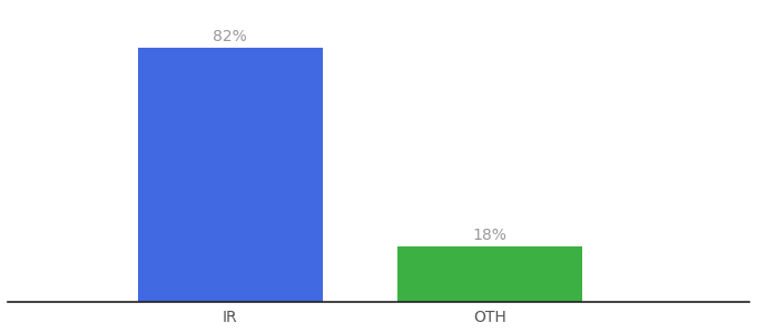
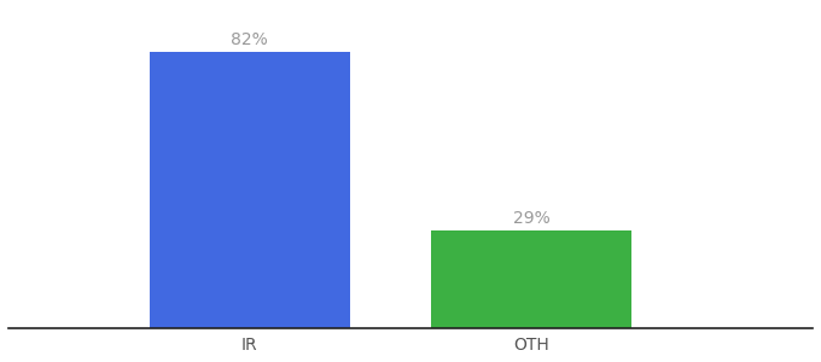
OTH: 18% -> 29%
